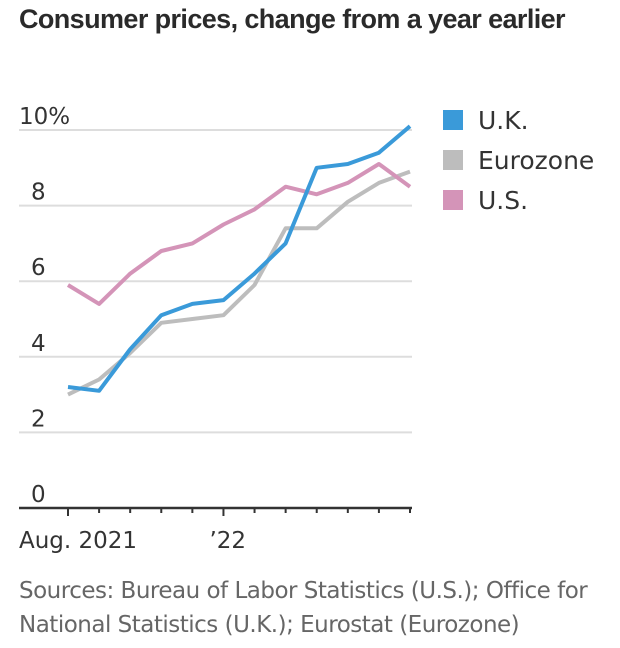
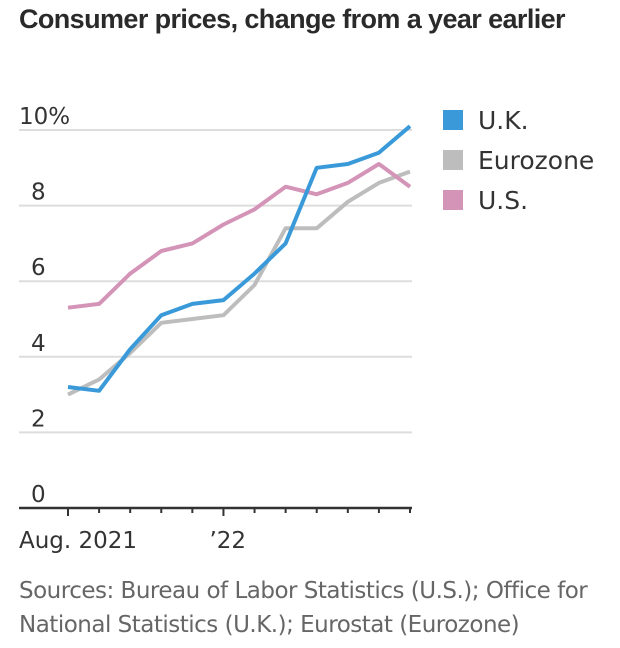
U.S./Aug. 2021: 5.9 -> 5.3
